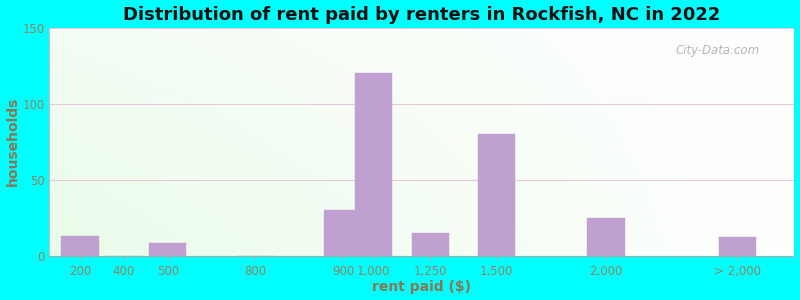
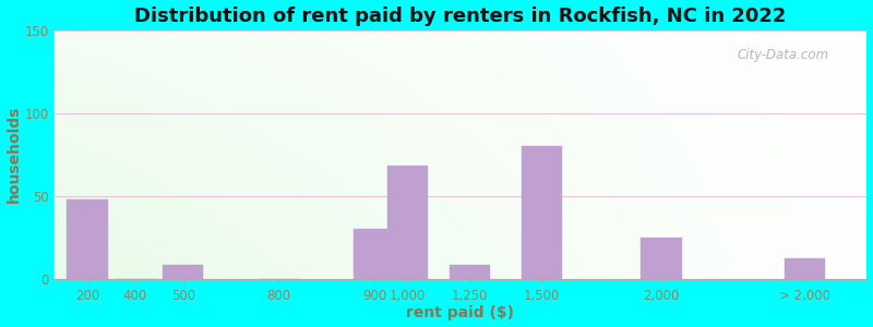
200: 13 -> 48
1,000: 120 -> 68
1,250: 15 -> 8
